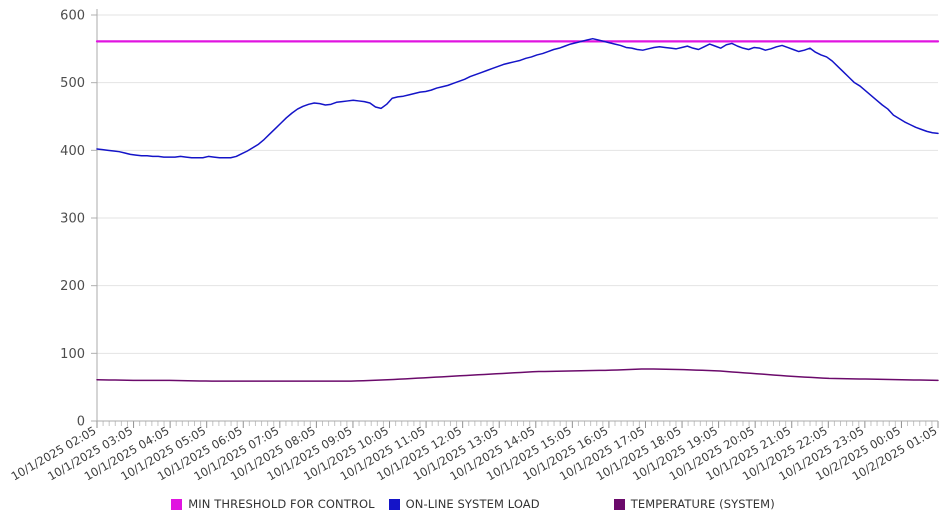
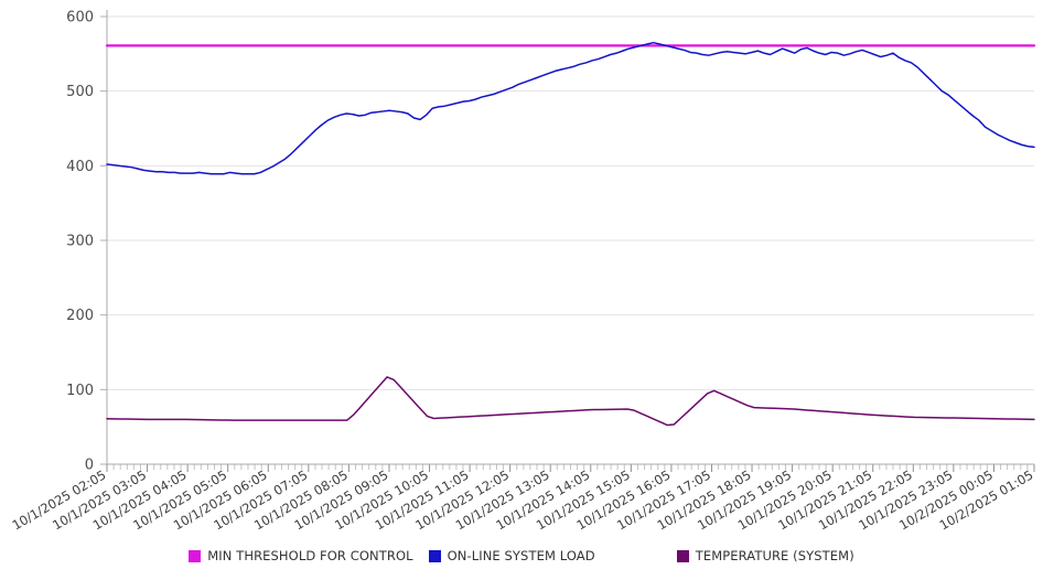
TEMPERATURE (SYSTEM)/10/1/2025 09:05: 60 -> 120
TEMPERATURE (SYSTEM)/10/1/2025 16:05: 80 -> 50
TEMPERATURE (SYSTEM)/10/1/2025 17:05: 80 -> 100
